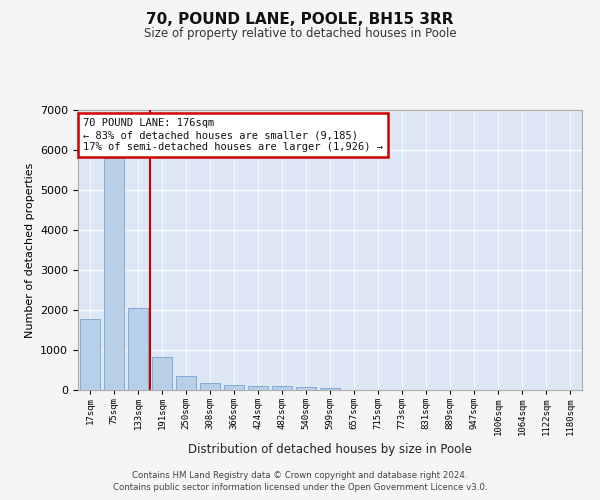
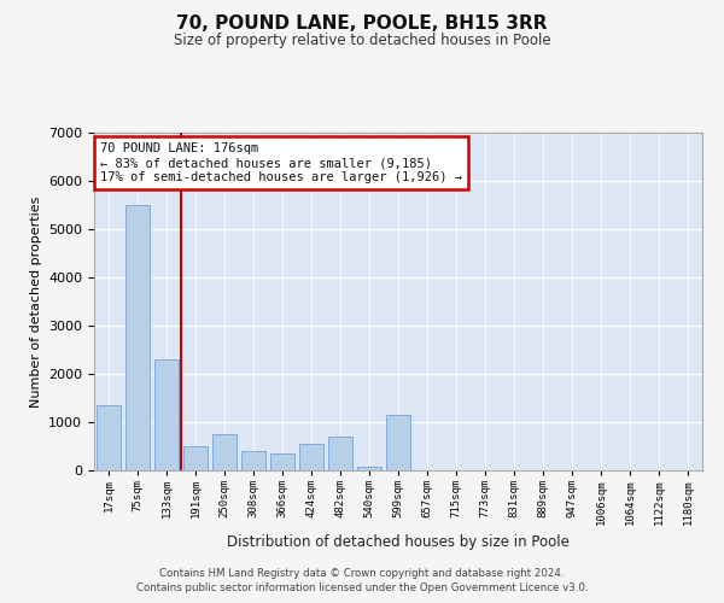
17sqm: 1780 -> 1350
75sqm: 5800 -> 5500
133sqm: 2060 -> 2300
191sqm: 820 -> 500
250sqm: 340 -> 750
308sqm: 180 -> 400
366sqm: 120 -> 350
424sqm: 100 -> 550
482sqm: 100 -> 700
599sqm: 50 -> 1150
